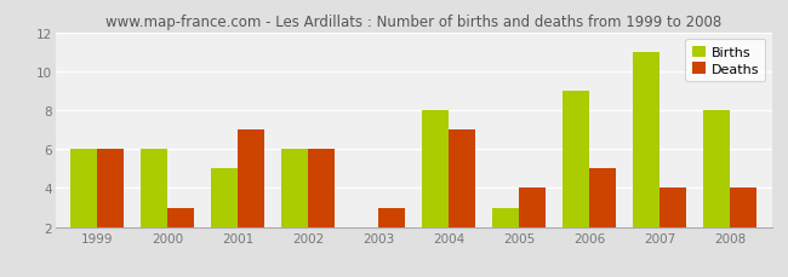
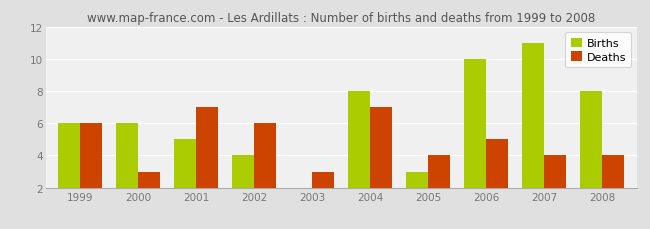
Births/2002: 6 -> 4
Births/2006: 9 -> 10
